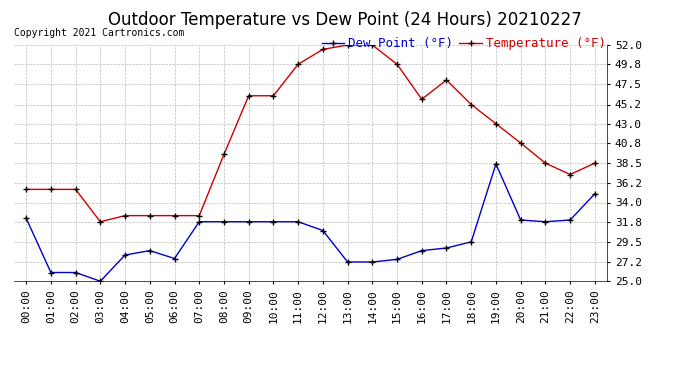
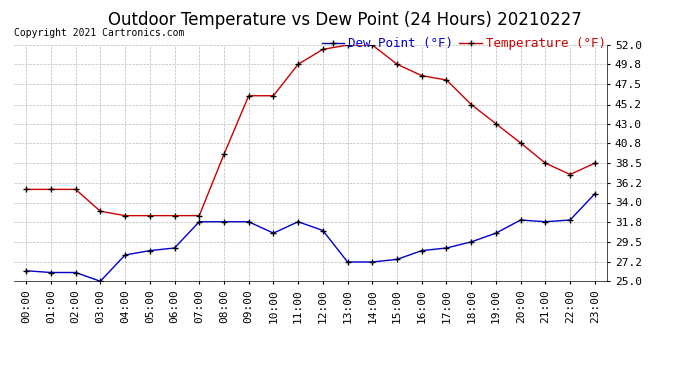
Dew Point (°F)/00:00: 32.2 -> 26.2
Temperature (°F)/03:00: 31.8 -> 33.0
Dew Point (°F)/06:00: 27.6 -> 28.8
Dew Point (°F)/10:00: 31.8 -> 30.5
Temperature (°F)/16:00: 45.8 -> 48.5
Dew Point (°F)/19:00: 38.4 -> 30.5
